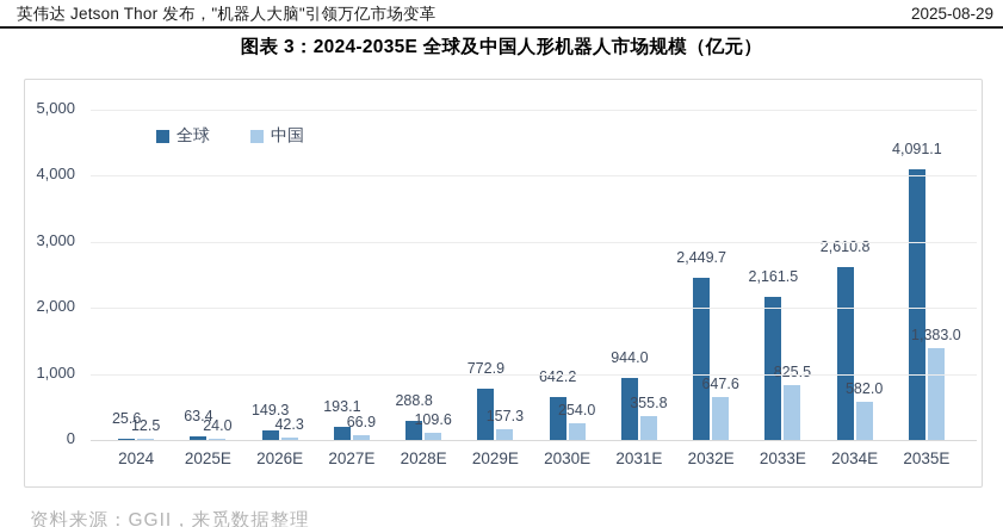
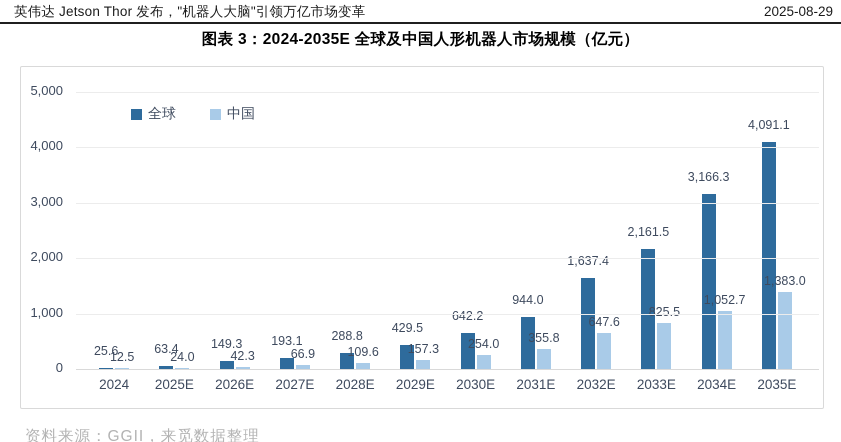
全球/2029E: 772.9 -> 429.5
全球/2032E: 2,449.7 -> 1,637.4
全球/2034E: 2,610.8 -> 3,166.3
中国/2034E: 582.0 -> 1,052.7
